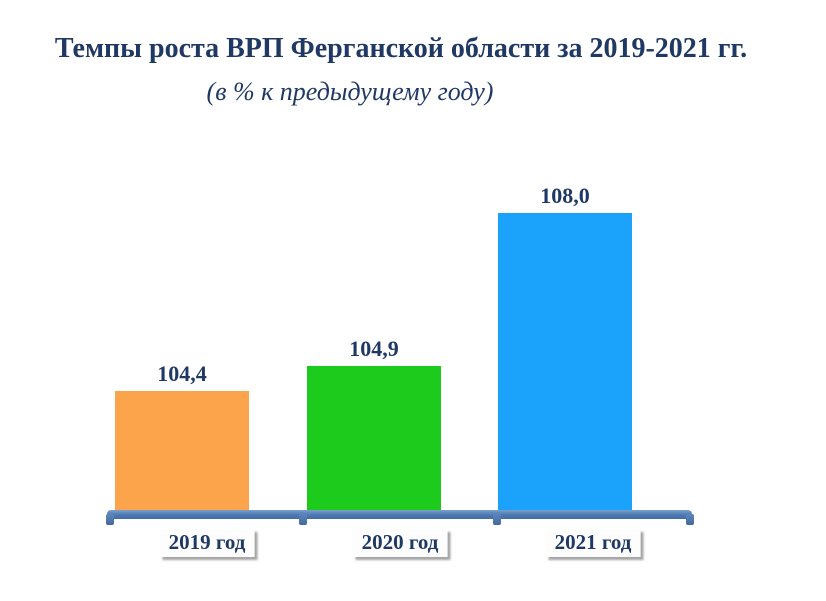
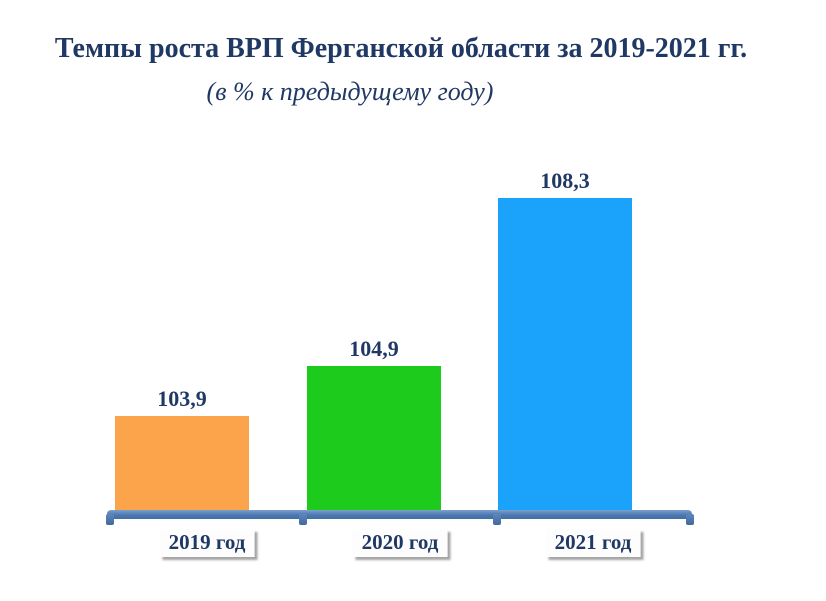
2019 год: 104,4 -> 103,9
2021 год: 108,0 -> 108,3
